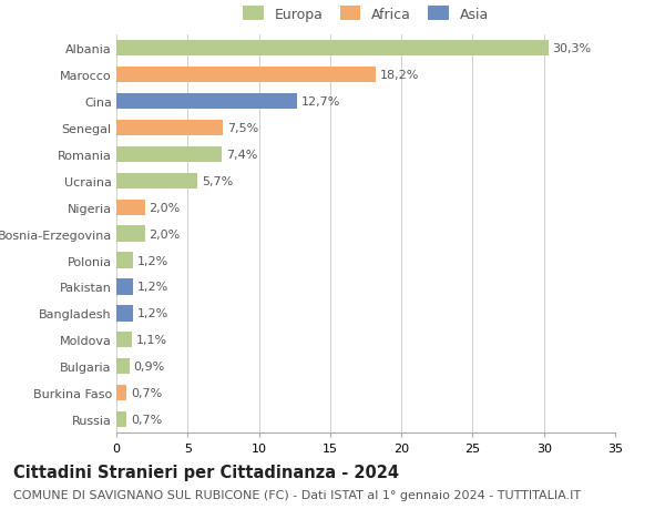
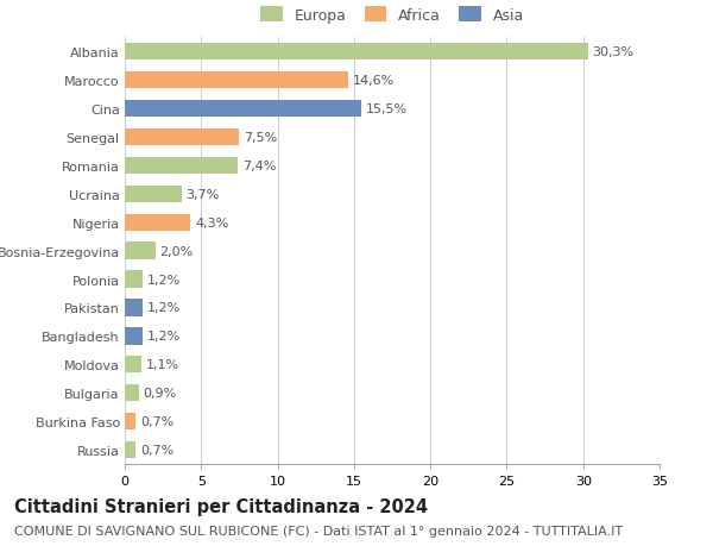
Marocco: 18,2% -> 14,6%
Cina: 12,7% -> 15,5%
Ucraina: 5,7% -> 3,7%
Nigeria: 2,0% -> 4,3%
